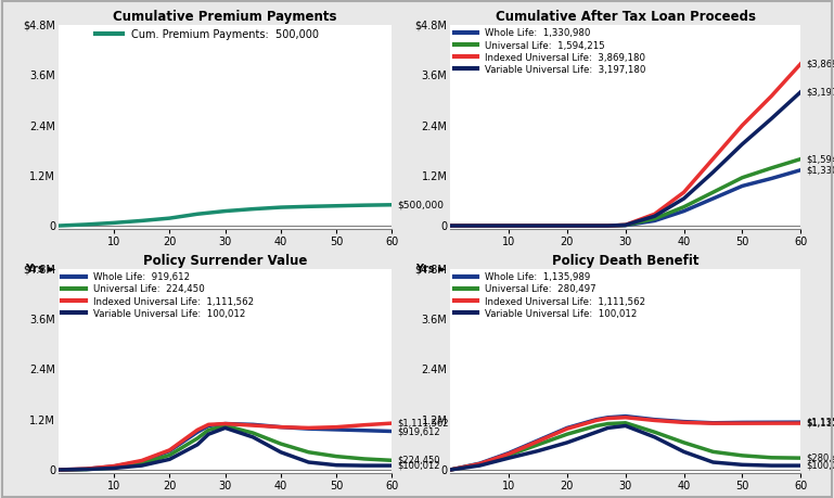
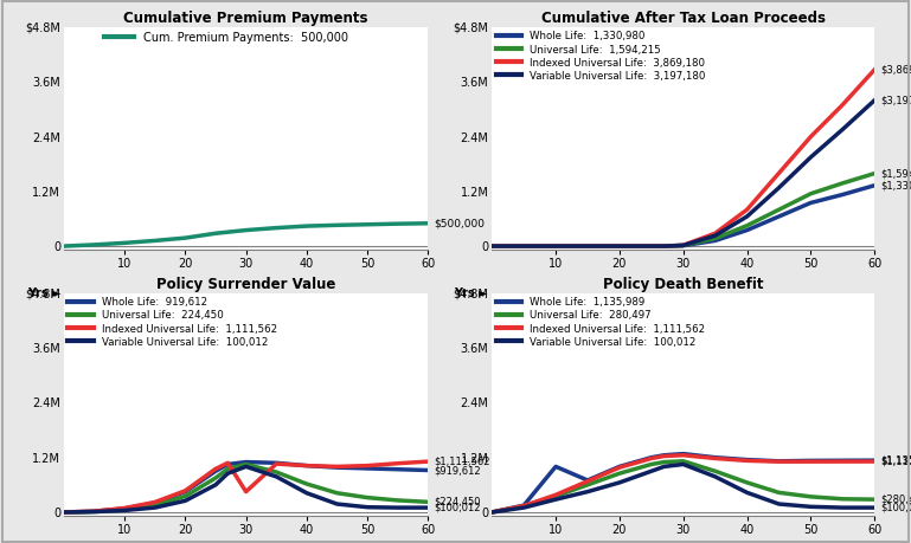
Policy Surrender Value/Indexed Universal Life: 1,111,562/30: 1.10M -> 0.45M
Policy Death Benefit/Whole Life: 1,135,989/10: 0.40M -> 1.00M
